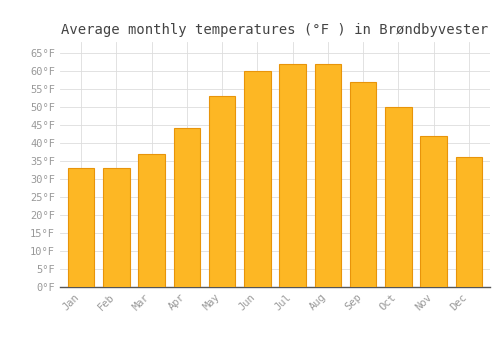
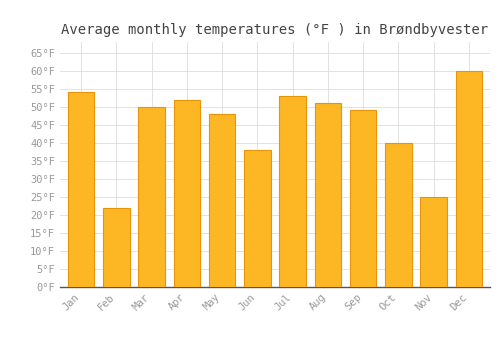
Jan: 33°F -> 54°F
Feb: 33°F -> 22°F
Mar: 37°F -> 50°F
Apr: 44°F -> 52°F
May: 53°F -> 48°F
Jun: 60°F -> 38°F
Jul: 62°F -> 53°F
Aug: 62°F -> 51°F
Sep: 57°F -> 49°F
Oct: 50°F -> 40°F
Nov: 42°F -> 25°F
Dec: 36°F -> 60°F
